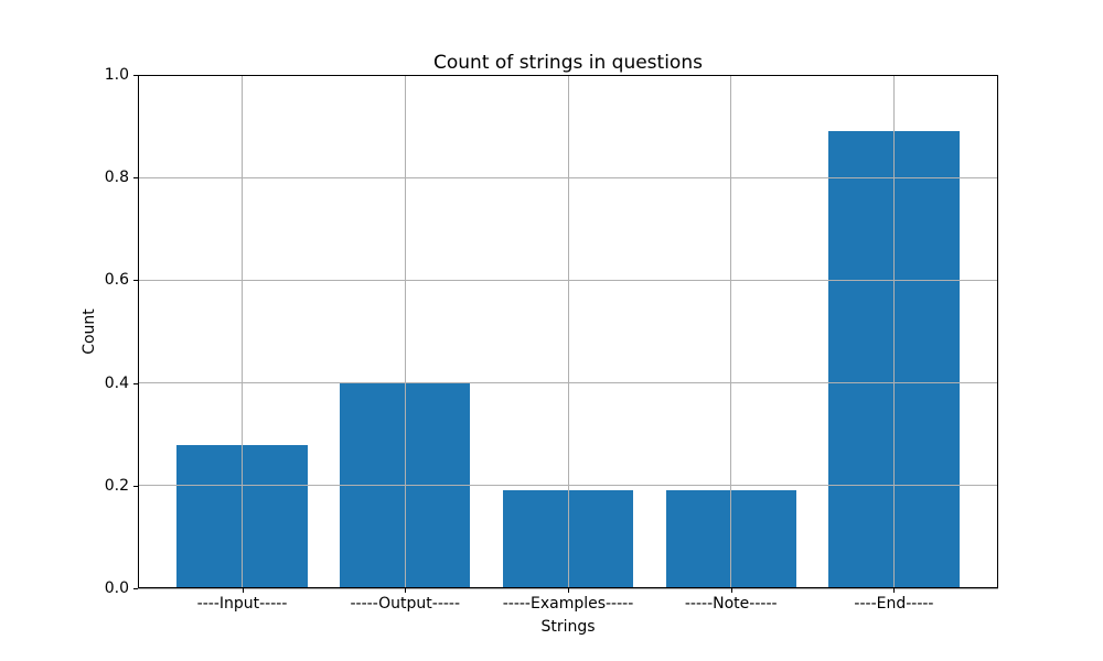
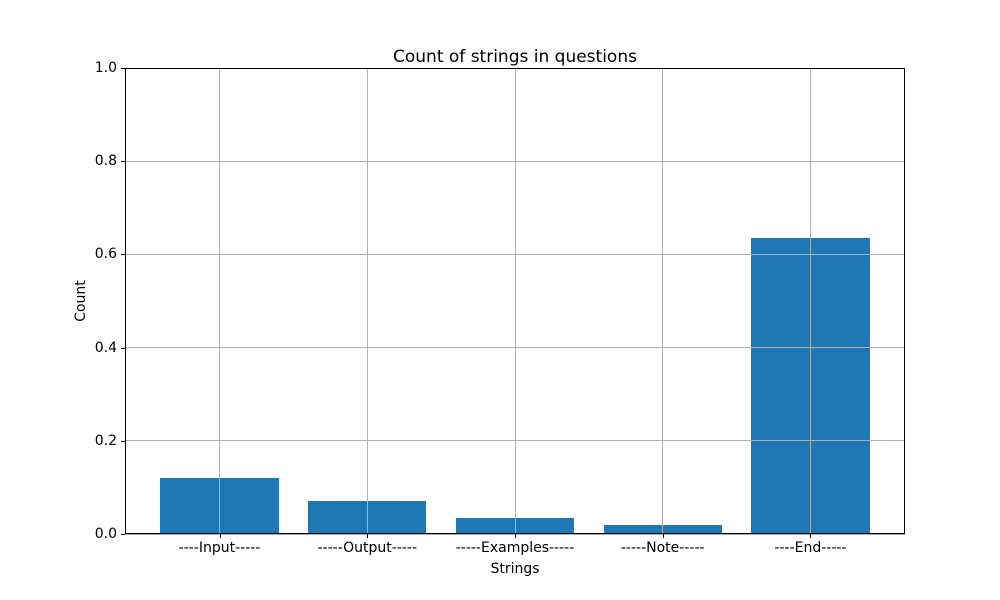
----Input-----: 0.28 -> 0.12
-----Output-----: 0.40 -> 0.07
-----Examples-----: 0.19 -> 0.04
-----Note-----: 0.19 -> 0.02
----End-----: 0.89 -> 0.64
